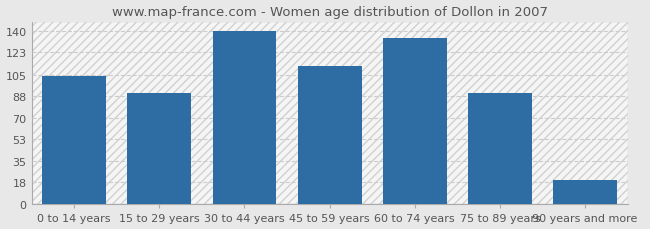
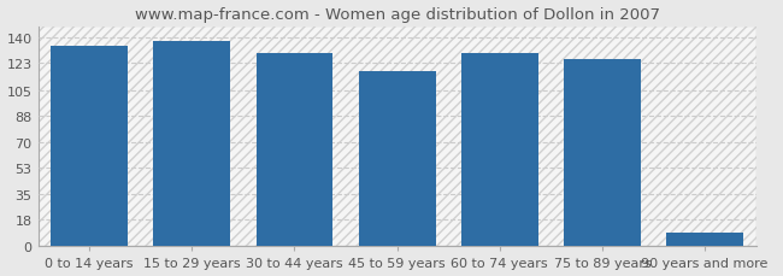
0 to 14 years: 104 -> 135
15 to 29 years: 90 -> 138
30 to 44 years: 140 -> 130
45 to 59 years: 112 -> 118
60 to 74 years: 135 -> 130
75 to 89 years: 90 -> 126
90 years and more: 20 -> 9
